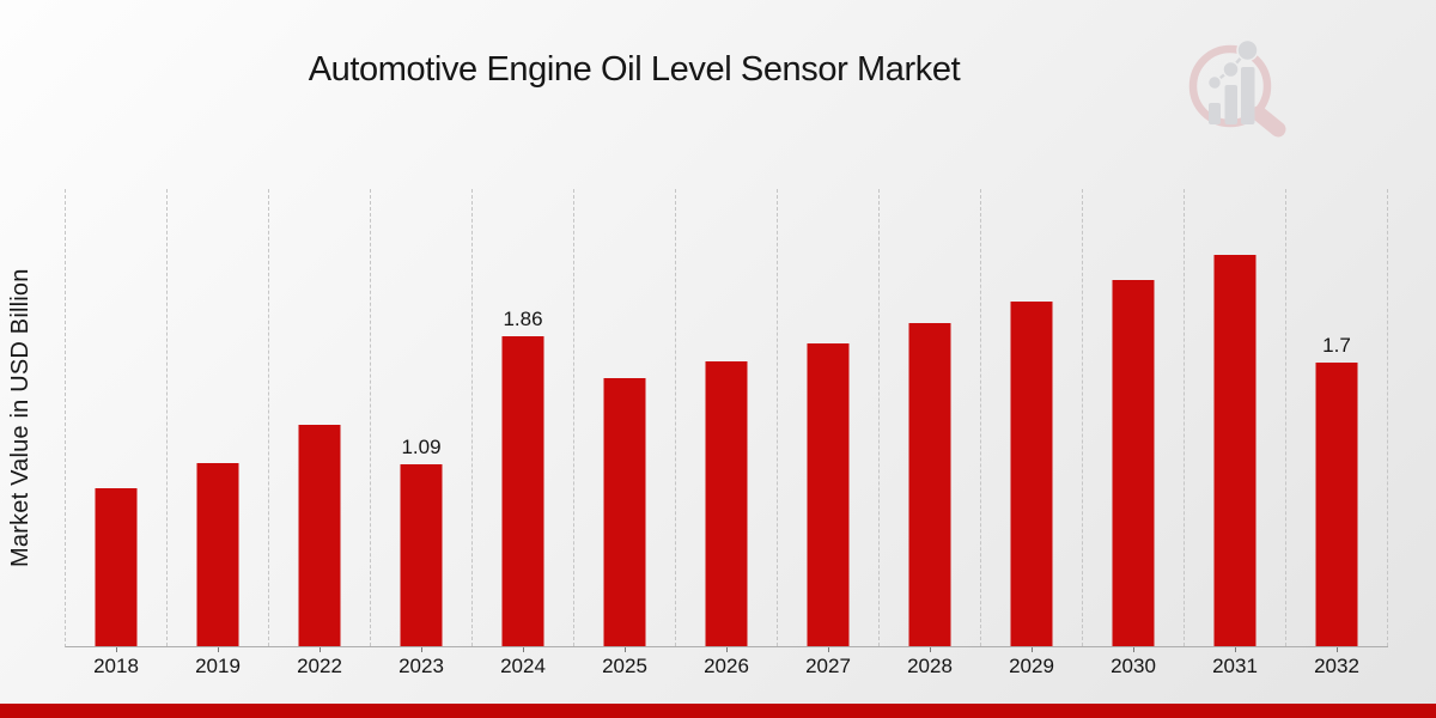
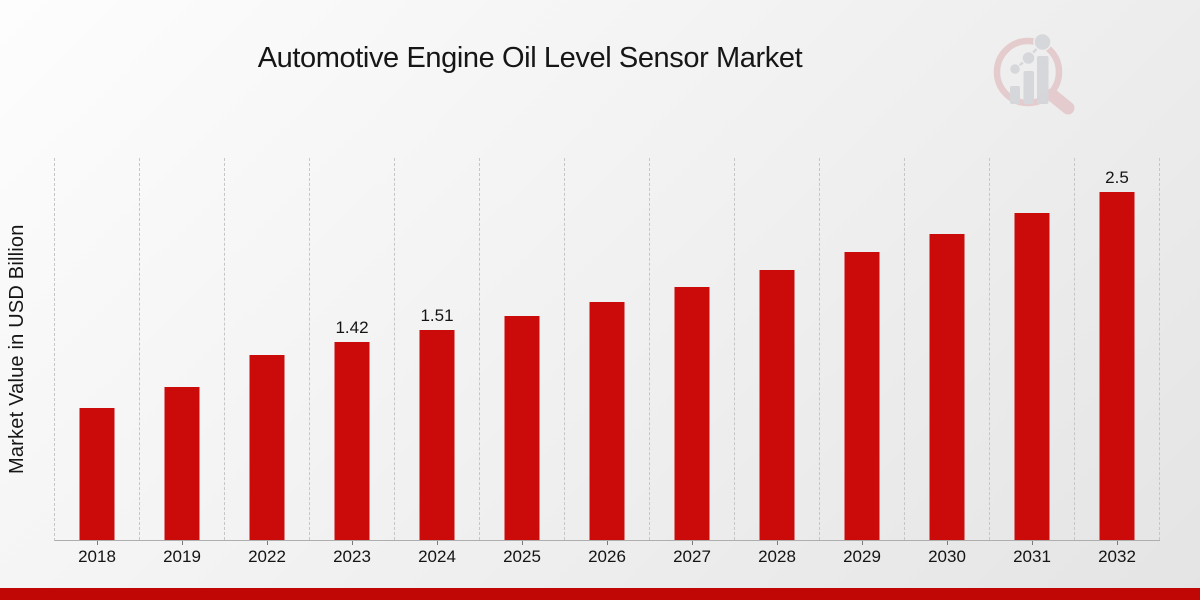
2023: 1.09 -> 1.42
2024: 1.86 -> 1.51
2032: 1.7 -> 2.5
